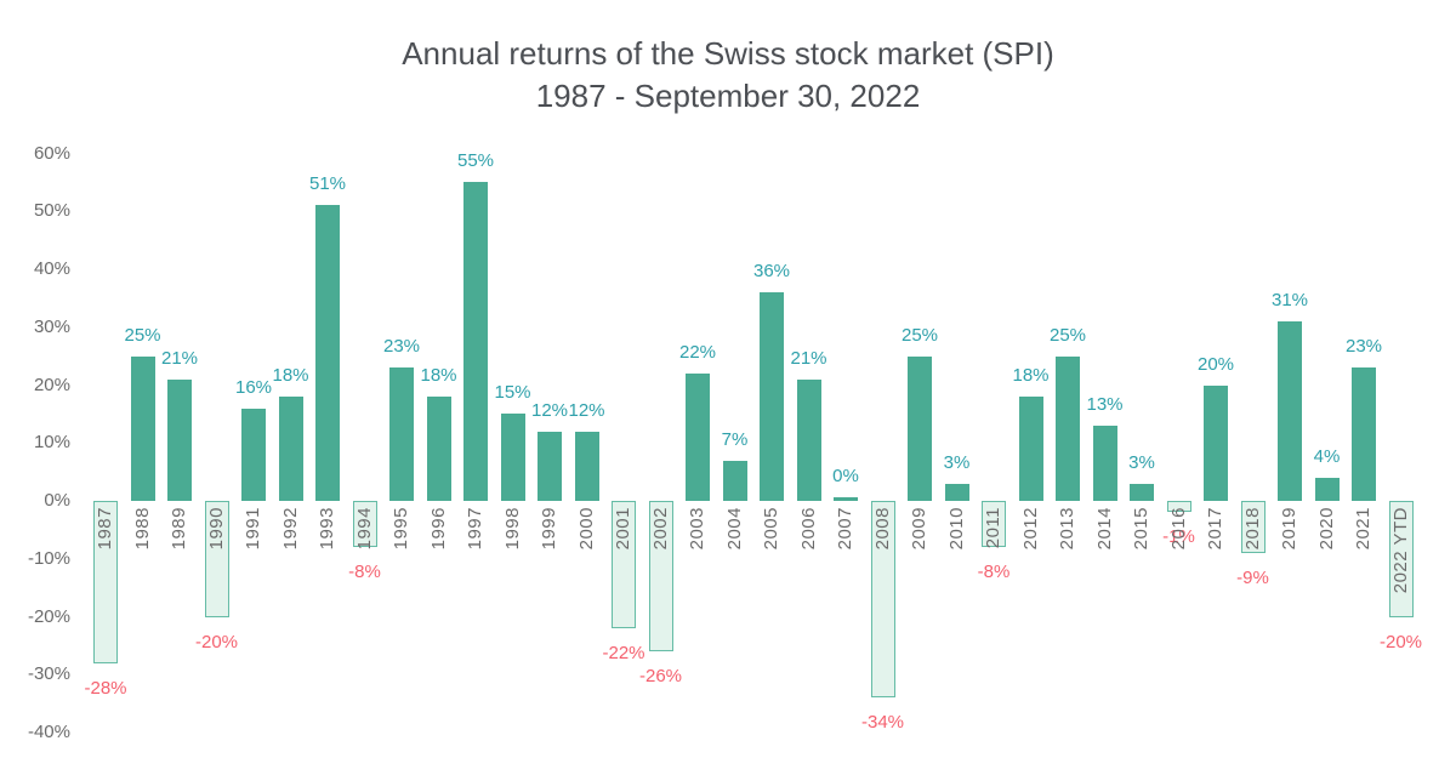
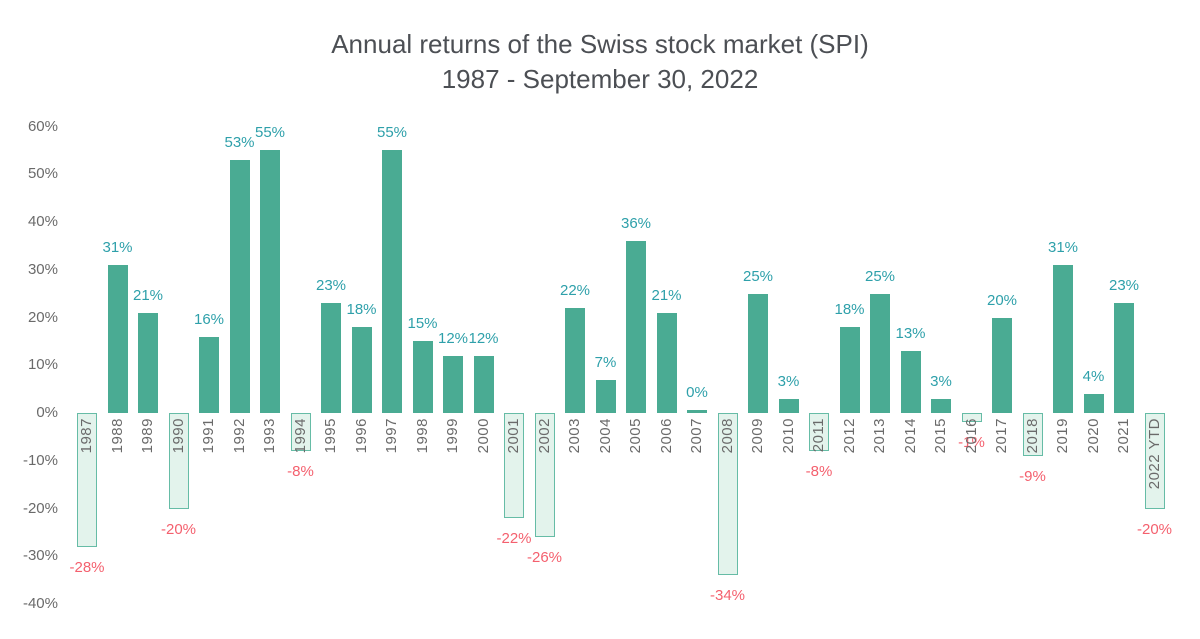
1988: 25% -> 31%
1992: 18% -> 53%
1993: 51% -> 55%
